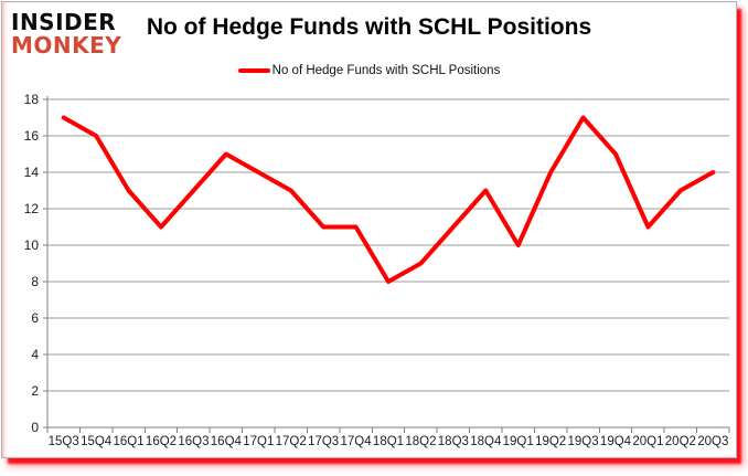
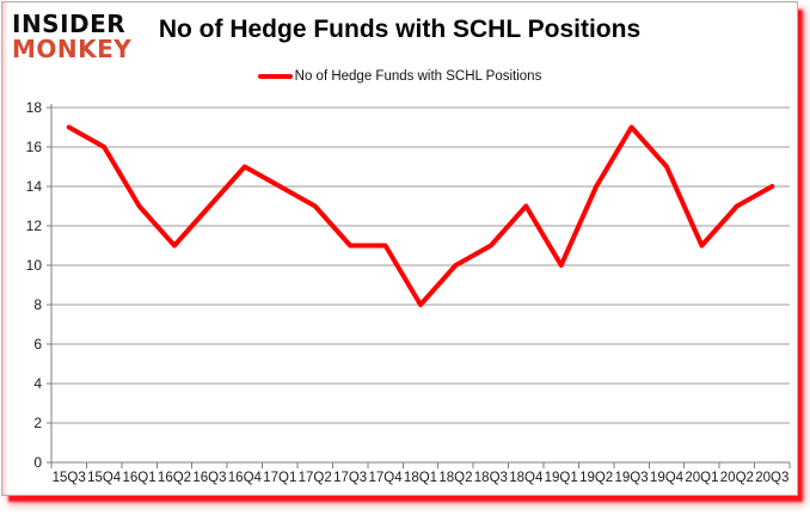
18Q2: 9 -> 10
